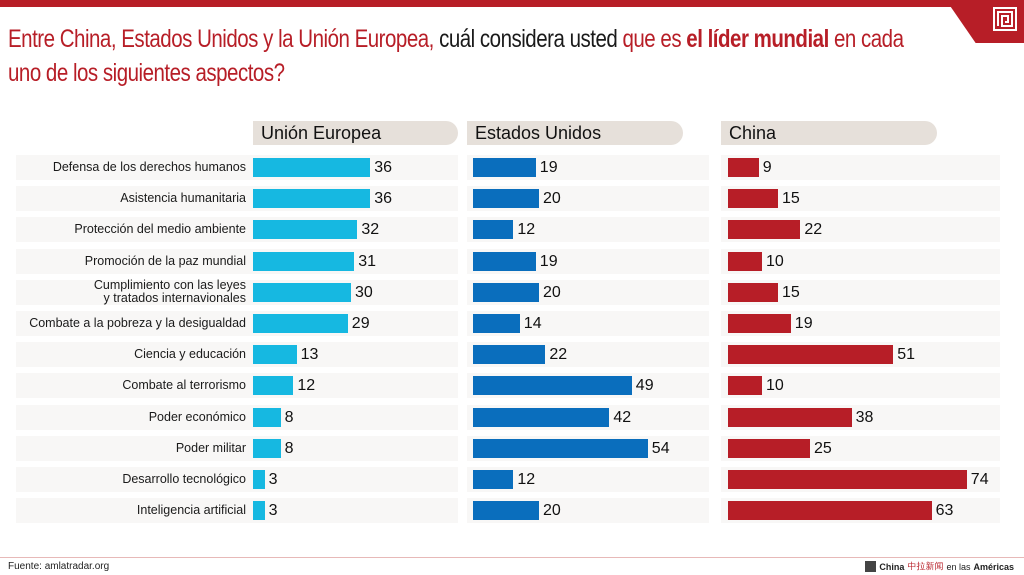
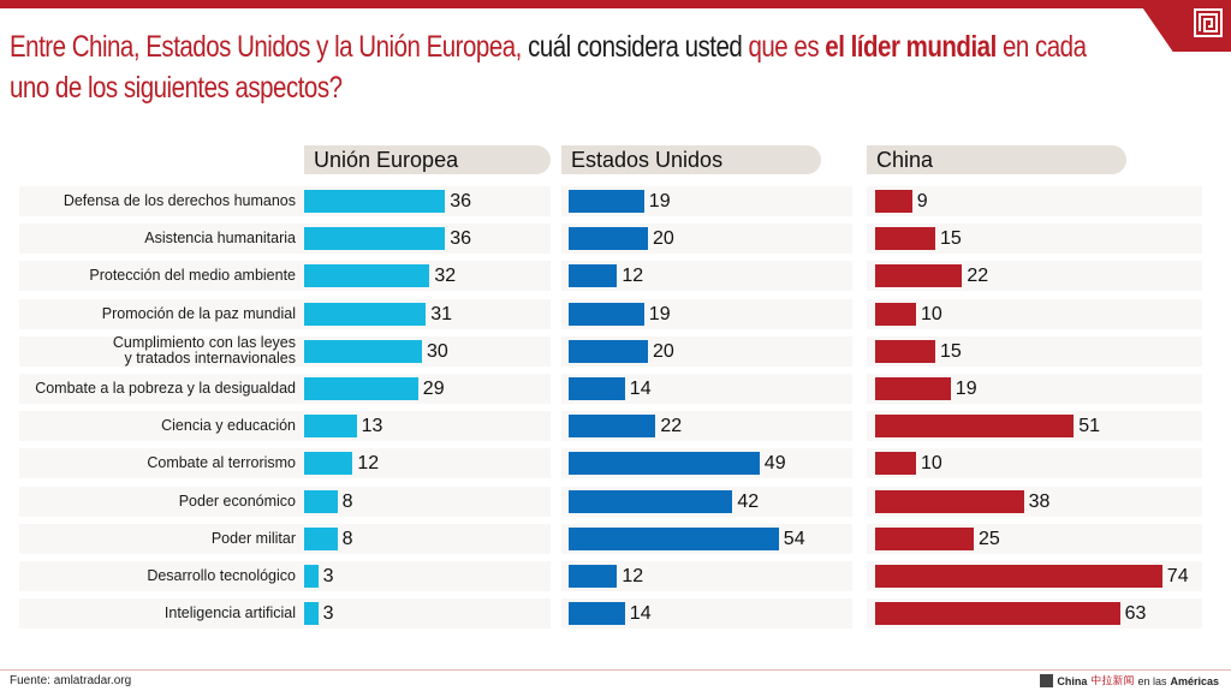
Estados Unidos/Inteligencia artificial: 20 -> 14
